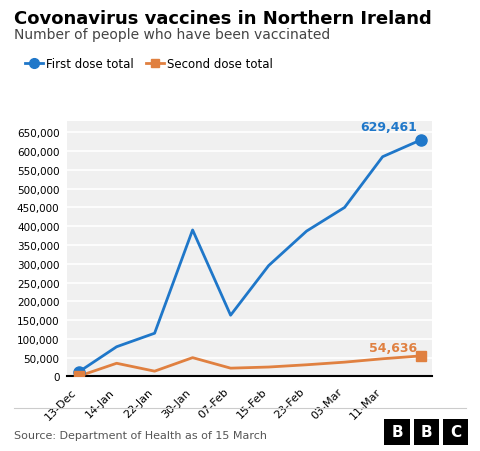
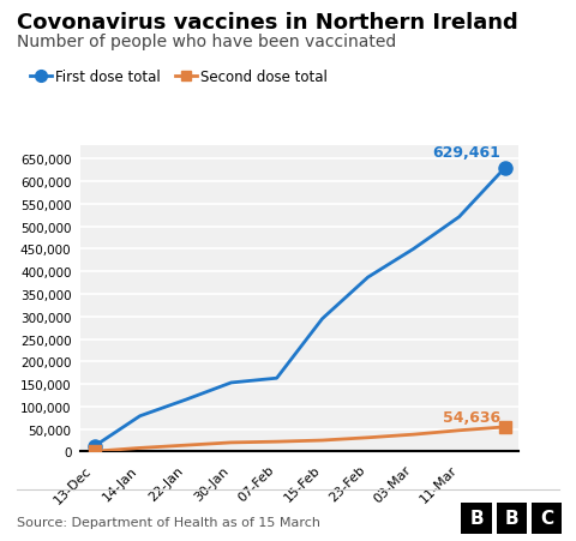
Second dose total/14-Jan: 35,000 -> 8,000
First dose total/30-Jan: 390,000 -> 153,000
Second dose total/30-Jan: 50,000 -> 20,000
First dose total/11-Mar: 585,000 -> 521,000
